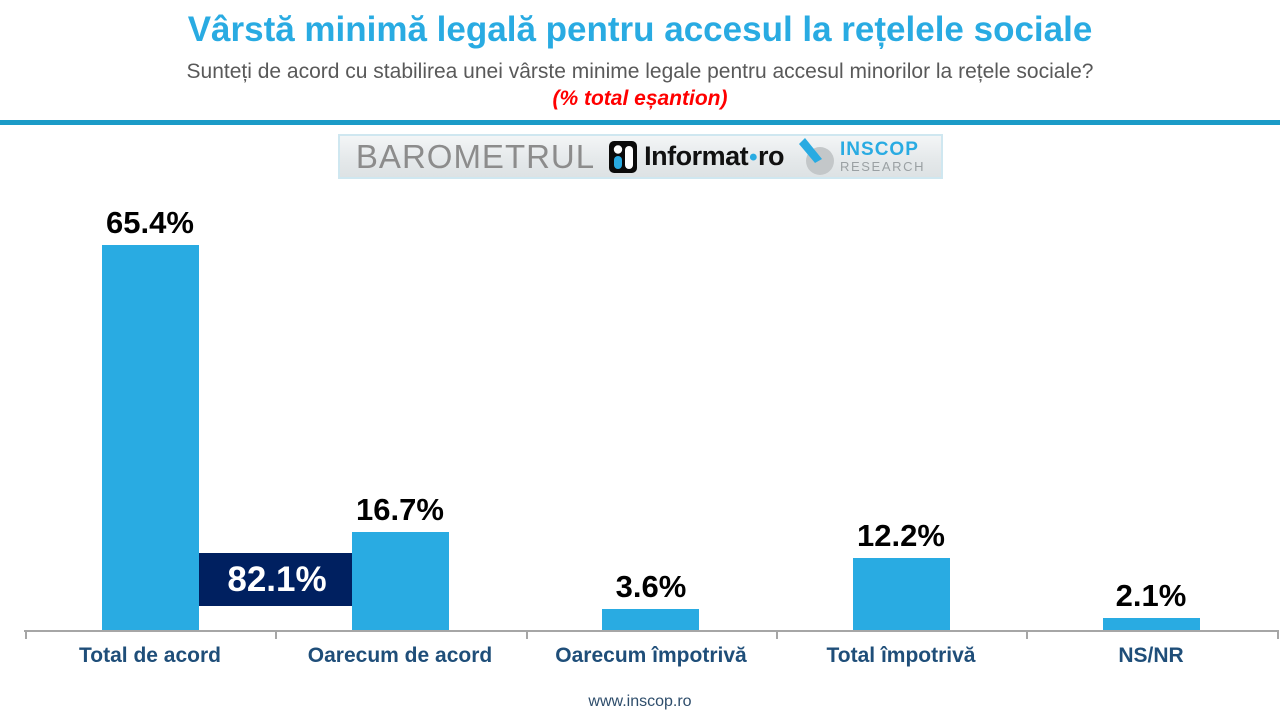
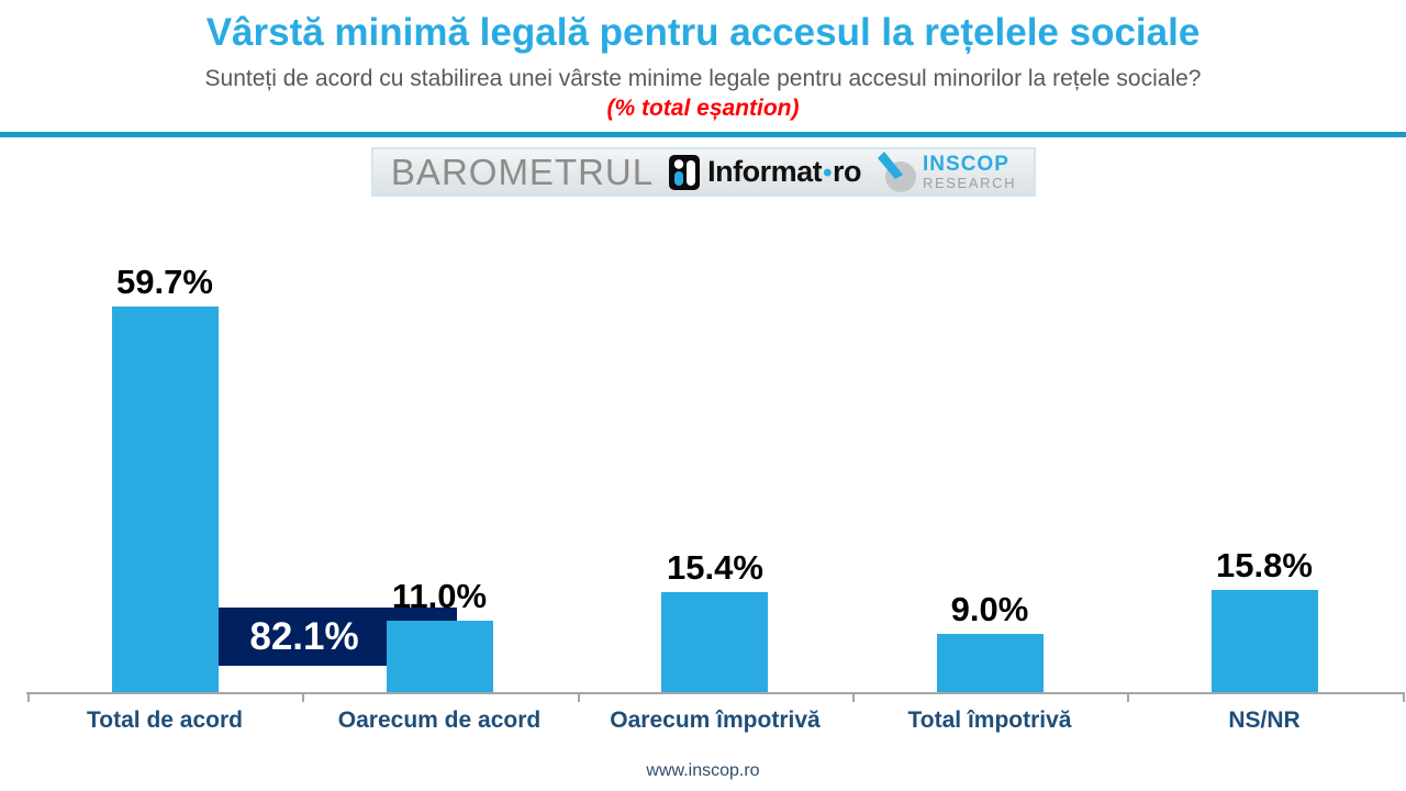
Total de acord: 65.4% -> 59.7%
Oarecum de acord: 16.7% -> 11.0%
Oarecum împotrivă: 3.6% -> 15.4%
Total împotrivă: 12.2% -> 9.0%
NS/NR: 2.1% -> 15.8%
